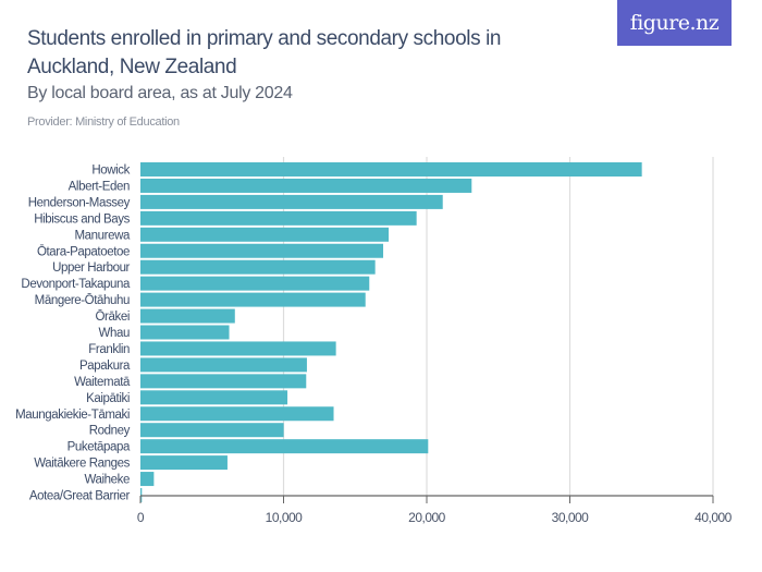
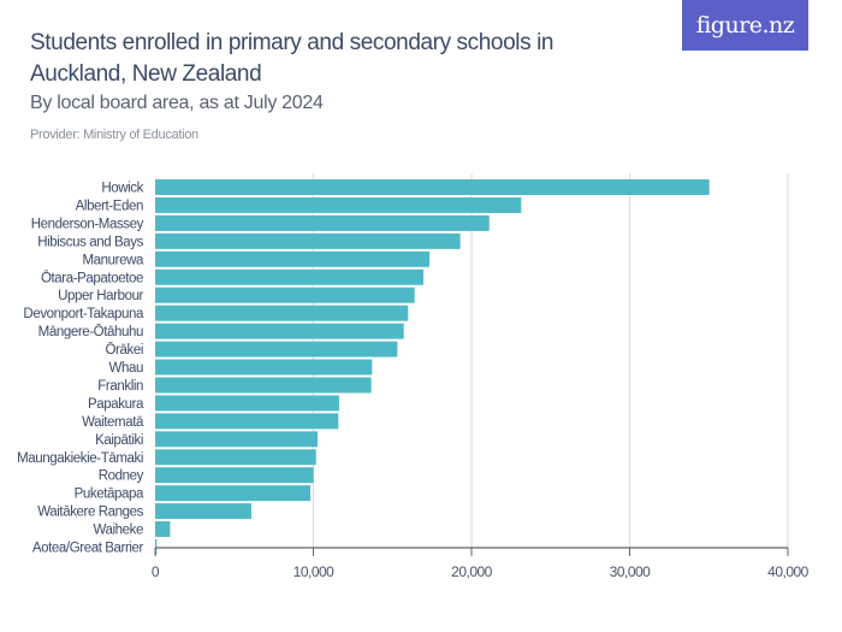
Ōrākei: 6600 -> 15300
Whau: 6200 -> 13700
Maungakiekie-Tāmaki: 13500 -> 10200
Puketāpapa: 20100 -> 9800
